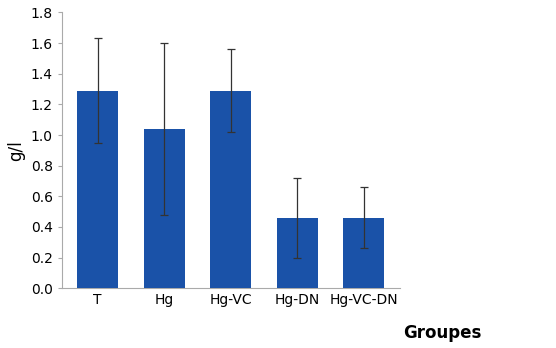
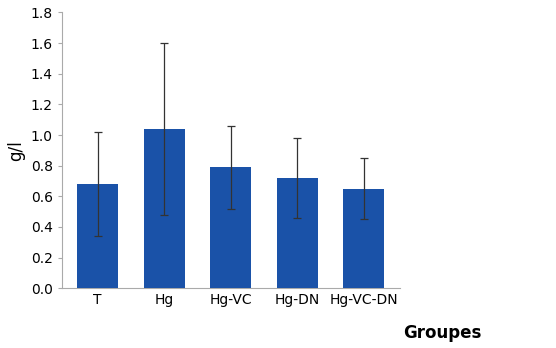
T: 1.29 -> 0.68
Hg-VC: 1.29 -> 0.79
Hg-DN: 0.46 -> 0.72
Hg-VC-DN: 0.46 -> 0.65
